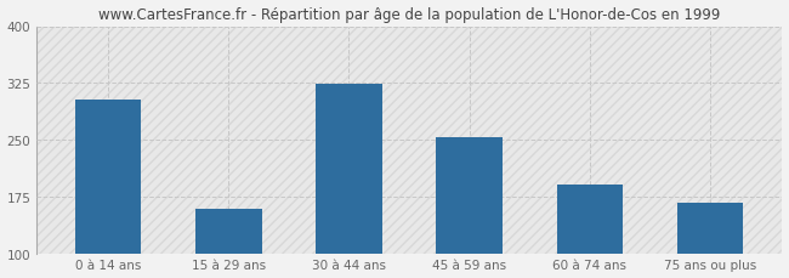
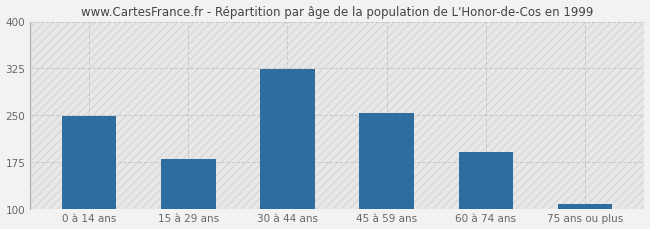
0 à 14 ans: 304 -> 249
15 à 29 ans: 160 -> 180
75 ans ou plus: 168 -> 108
